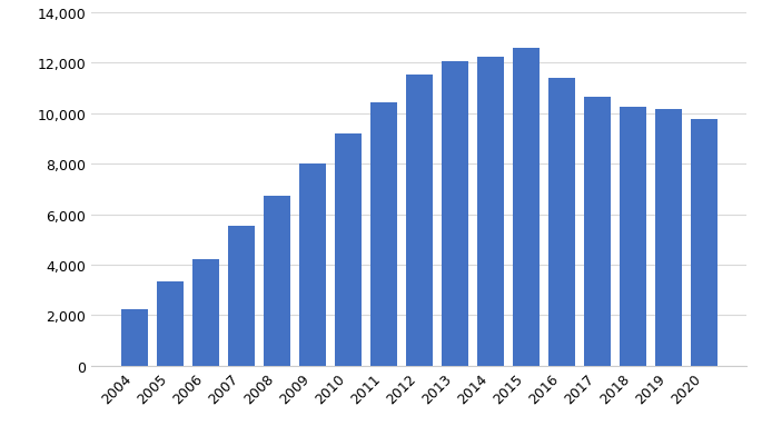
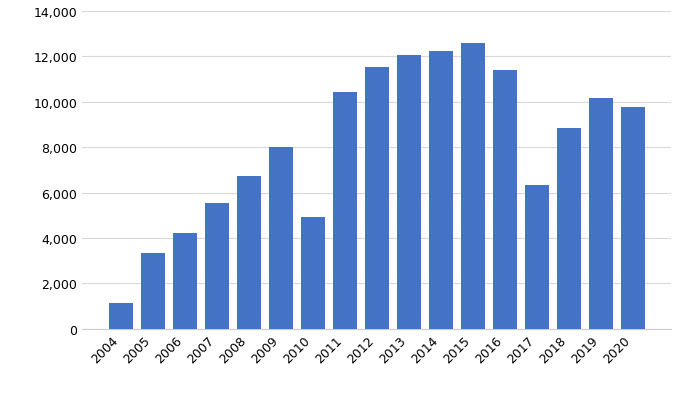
2004: 2,250 -> 1,150
2010: 9,200 -> 4,900
2017: 10,650 -> 6,350
2018: 10,250 -> 8,850
